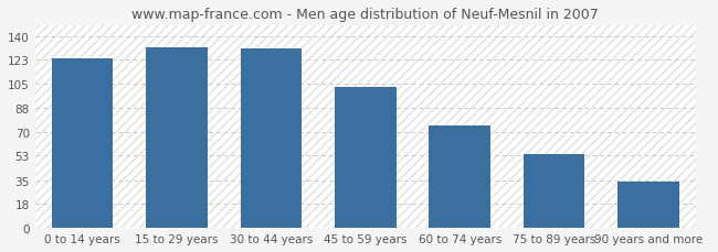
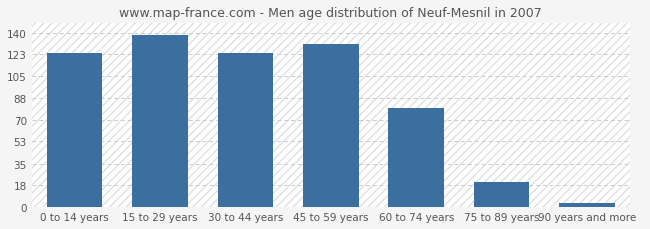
15 to 29 years: 132 -> 138
30 to 44 years: 131 -> 124
45 to 59 years: 103 -> 131
60 to 74 years: 75 -> 80
75 to 89 years: 54 -> 20
90 years and more: 34 -> 3
